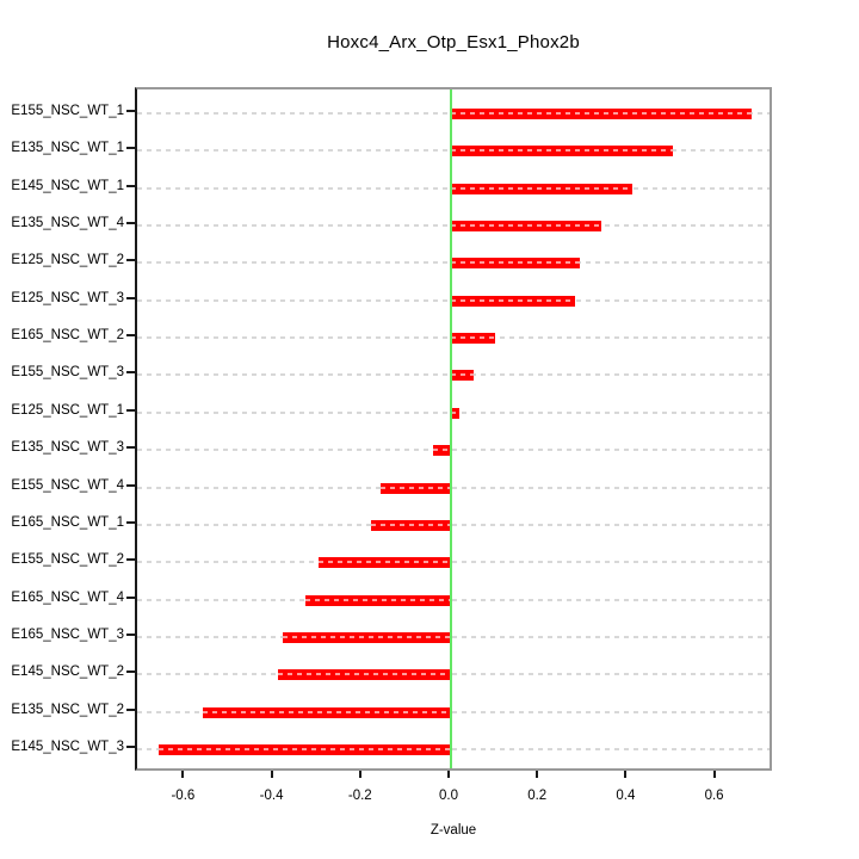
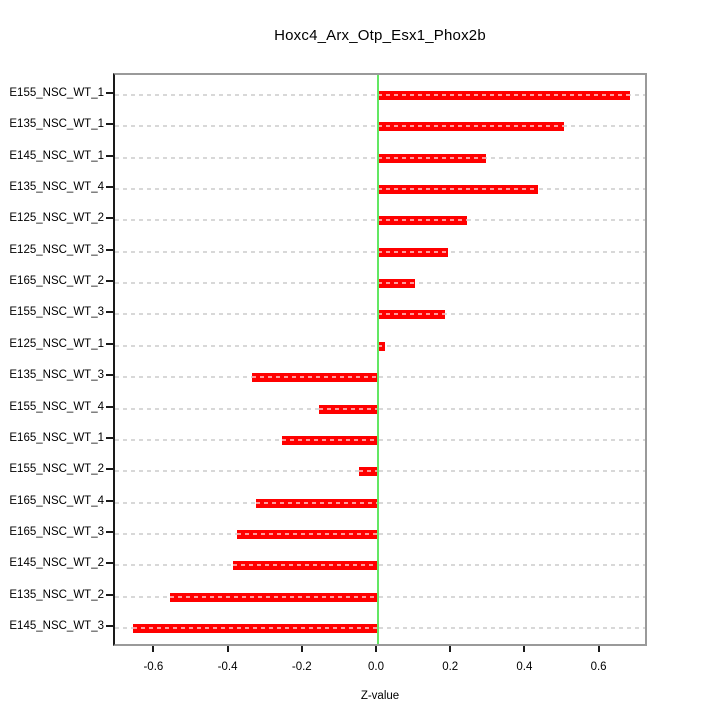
E145_NSC_WT_1: 0.41 -> 0.29
E135_NSC_WT_4: 0.34 -> 0.43
E125_NSC_WT_2: 0.29 -> 0.24
E125_NSC_WT_3: 0.28 -> 0.19
E155_NSC_WT_3: 0.05 -> 0.18
E135_NSC_WT_3: -0.04 -> -0.34
E165_NSC_WT_1: -0.18 -> -0.26
E155_NSC_WT_2: -0.30 -> -0.05
